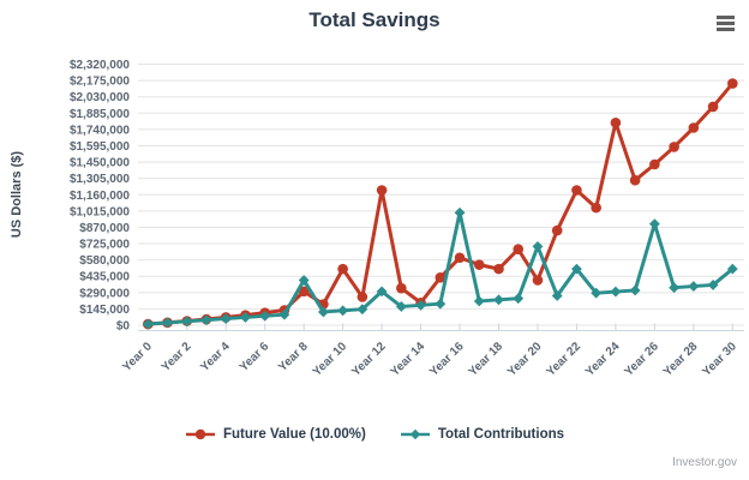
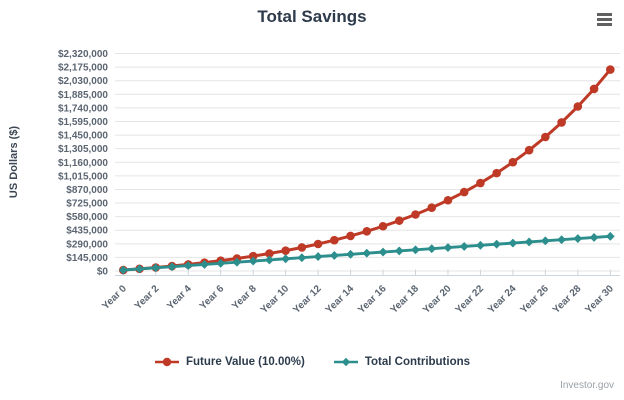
Future Value (10.00%)/Year 8: $300000 -> $200000
Total Contributions/Year 8: $400000 -> $100000
Future Value (10.00%)/Year 10: $500000 -> $200000
Future Value (10.00%)/Year 12: $1200000 -> $300000
Total Contributions/Year 12: $300000 -> $200000
Future Value (10.00%)/Year 14: $200000 -> $400000
Future Value (10.00%)/Year 16: $600000 -> $500000
Total Contributions/Year 16: $1000000 -> $200000
Future Value (10.00%)/Year 18: $500000 -> $600000
Future Value (10.00%)/Year 20: $400000 -> $800000
Total Contributions/Year 20: $700000 -> $200000
Future Value (10.00%)/Year 22: $1200000 -> $900000
Total Contributions/Year 22: $500000 -> $300000
Future Value (10.00%)/Year 24: $1800000 -> $1200000
Total Contributions/Year 26: $900000 -> $300000
Total Contributions/Year 30: $500000 -> $400000
